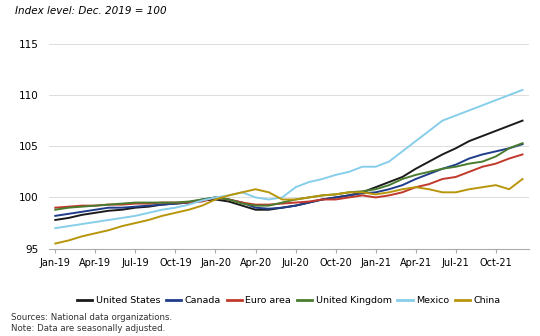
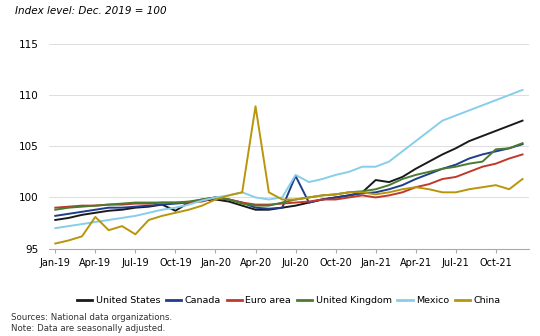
China/Apr-19: 96.5 -> 98.1
China/Jul-19: 97.5 -> 96.4
United States/Oct-19: 99.4 -> 98.7
China/Apr-20: 100.8 -> 108.9
Canada/Jul-20: 99.2 -> 102.1
Mexico/Jul-20: 101.0 -> 102.2
United States/Jan-21: 101.0 -> 101.7
United Kingdom/Oct-21: 104.0 -> 104.7
